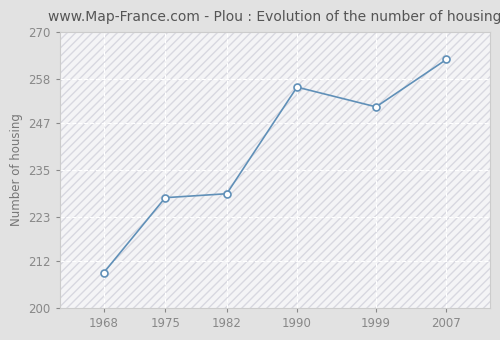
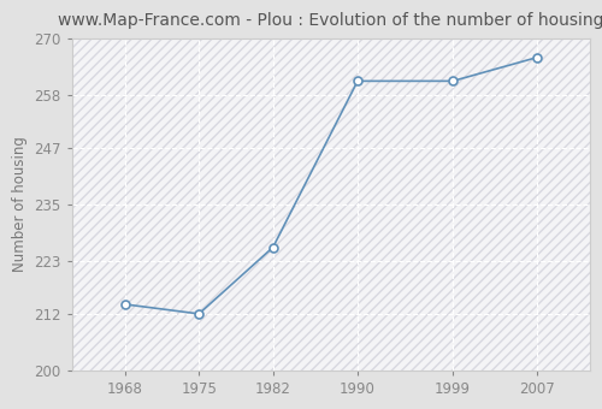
1968: 209 -> 214
1975: 228 -> 212
1982: 229 -> 226
1990: 256 -> 261
1999: 251 -> 261
2007: 263 -> 266
